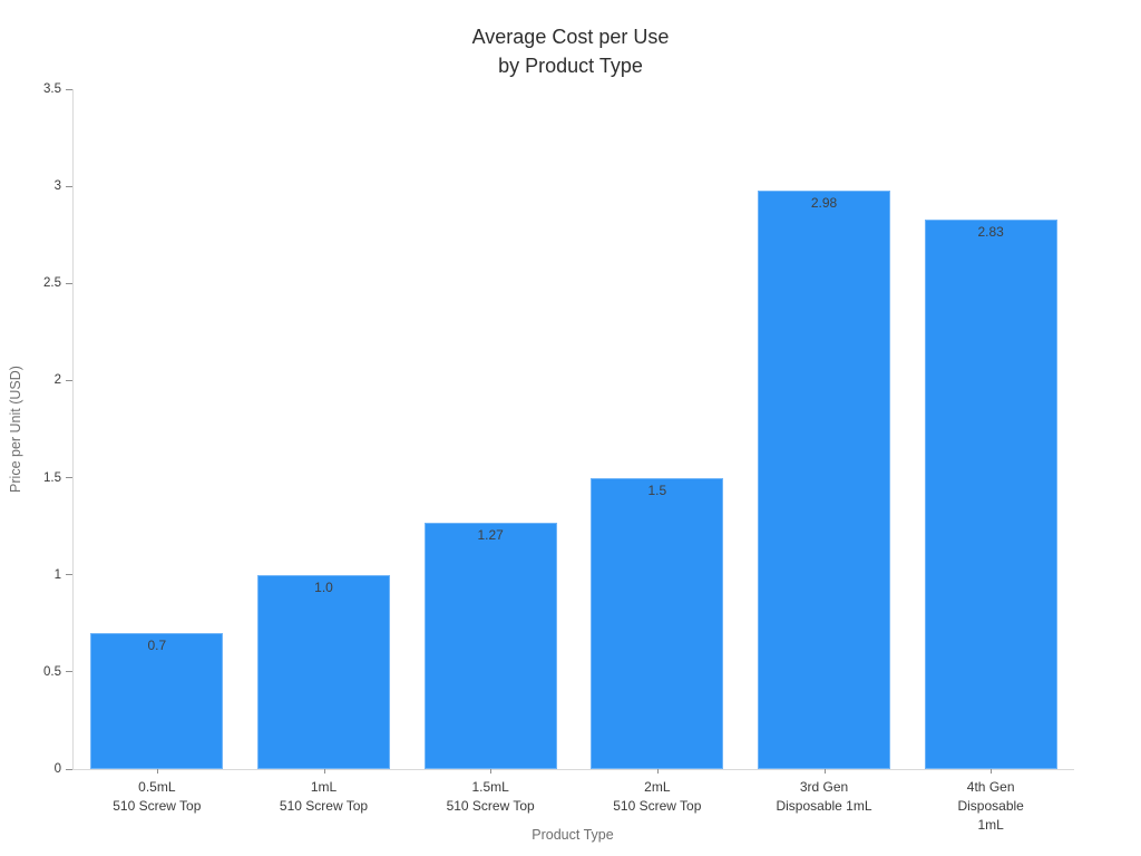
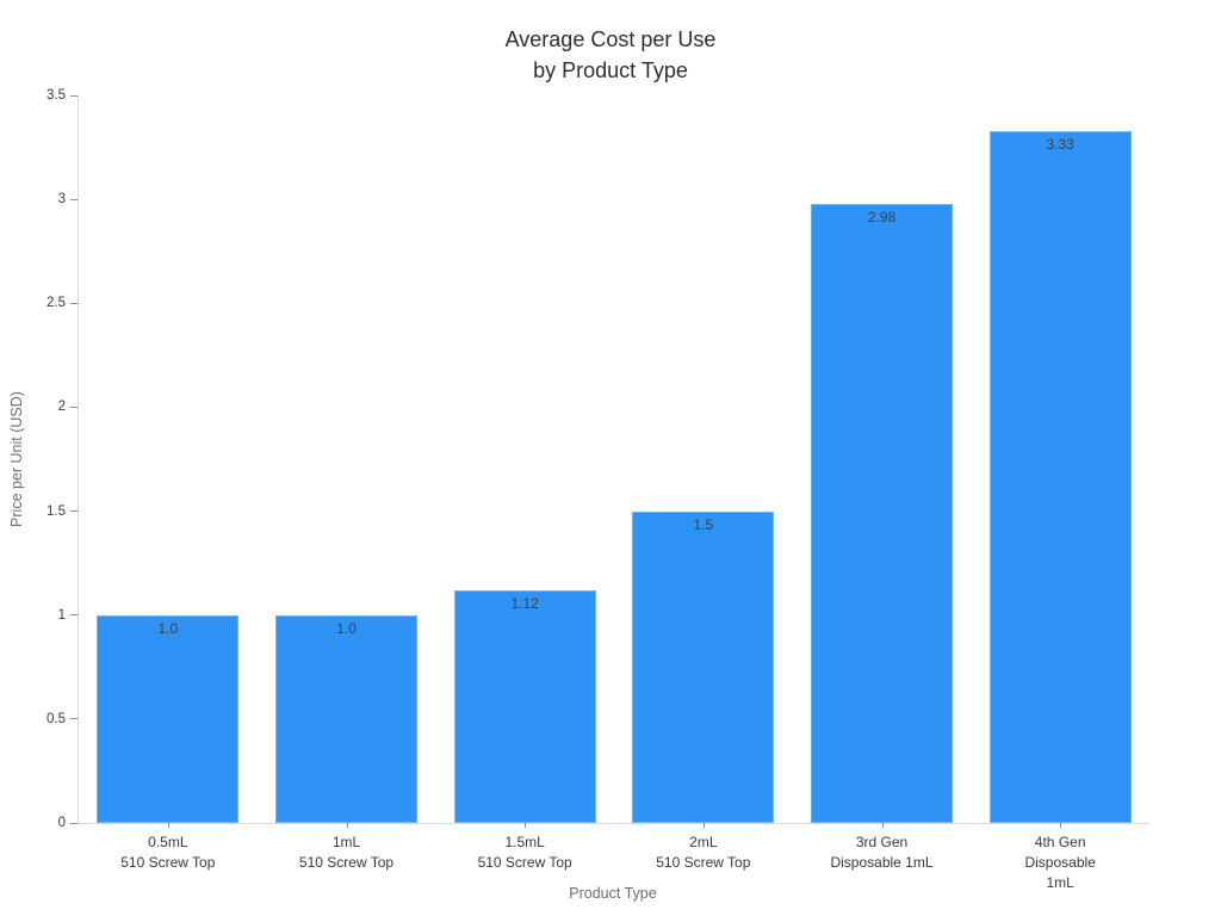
0.5mL 510 Screw Top: 0.7 -> 1.0
1.5mL 510 Screw Top: 1.27 -> 1.12
4th Gen Disposable 1mL: 2.83 -> 3.33
